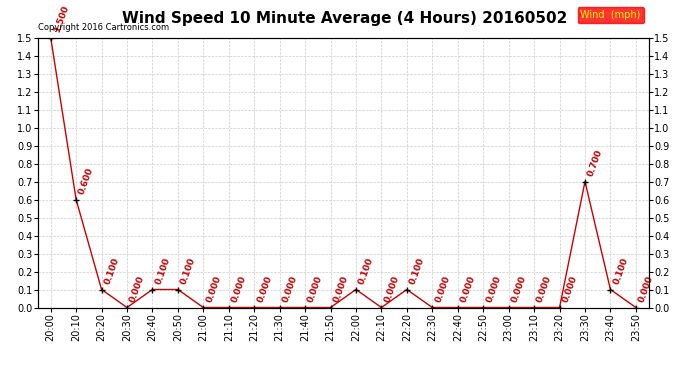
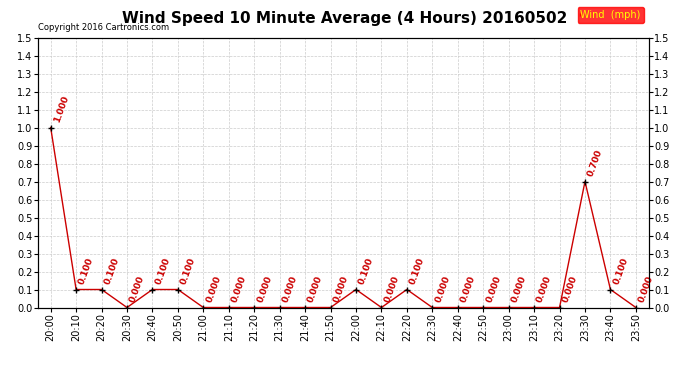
20:00: 1.5 -> 1.0
20:10: 0.600 -> 0.100
